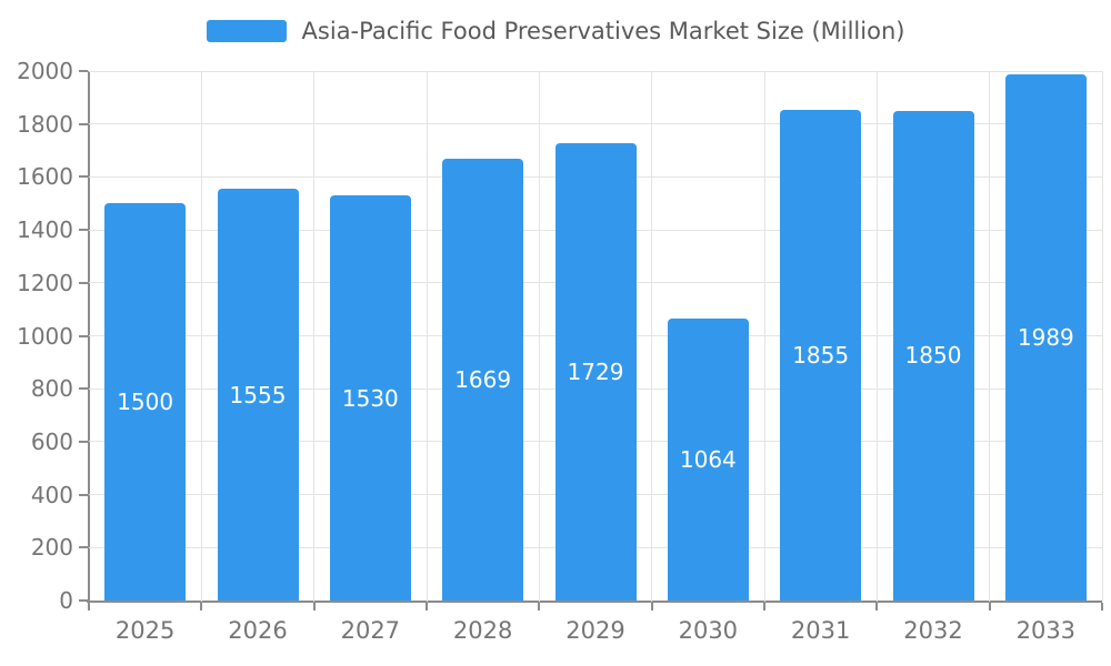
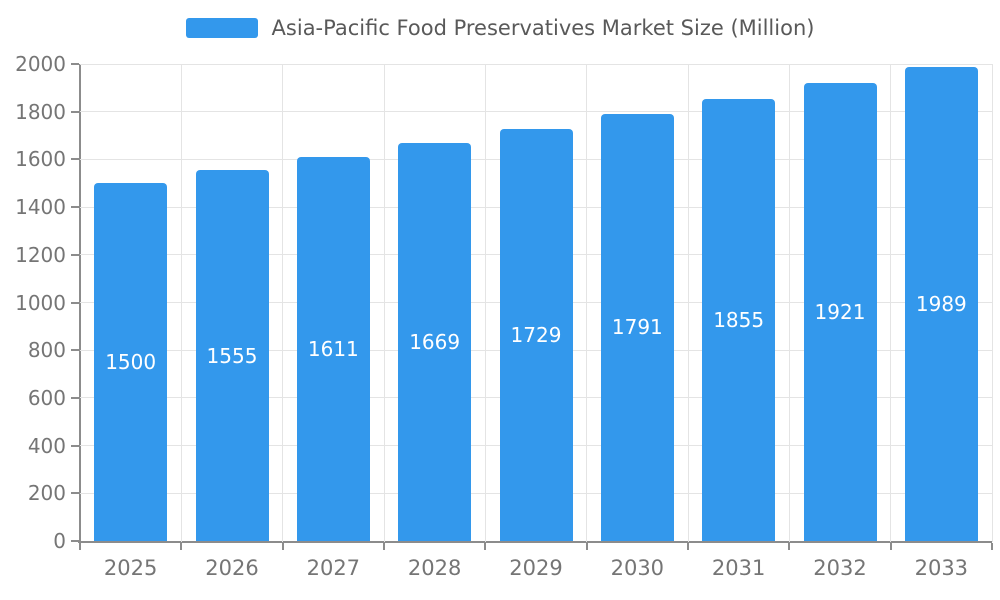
2027: 1530 -> 1611
2030: 1064 -> 1791
2032: 1850 -> 1921
